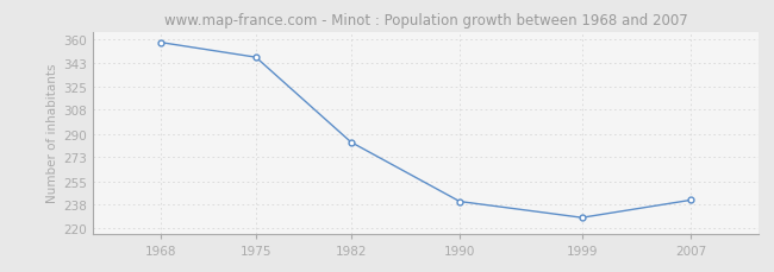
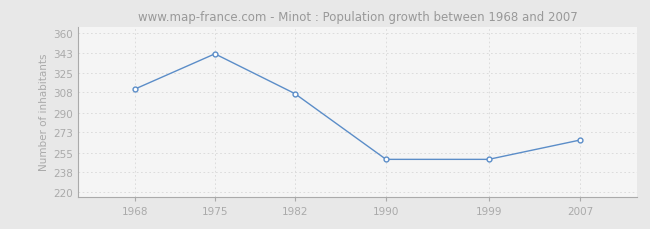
1968: 358 -> 311
1975: 347 -> 342
1982: 284 -> 307
1990: 240 -> 249
1999: 228 -> 249
2007: 241 -> 266
